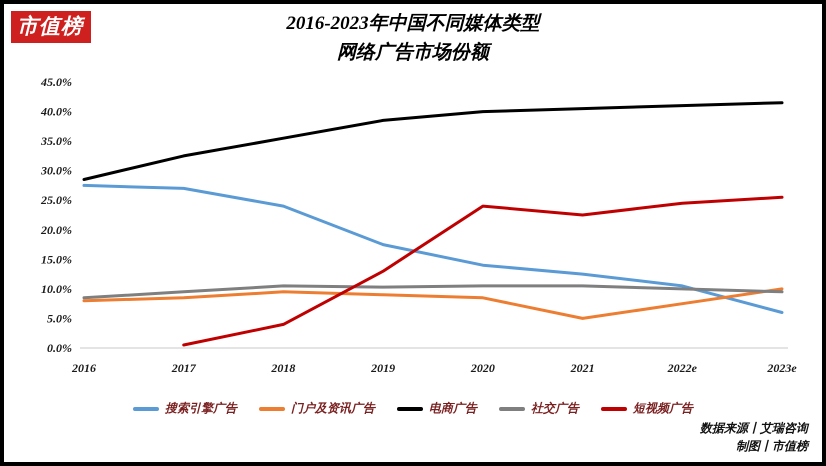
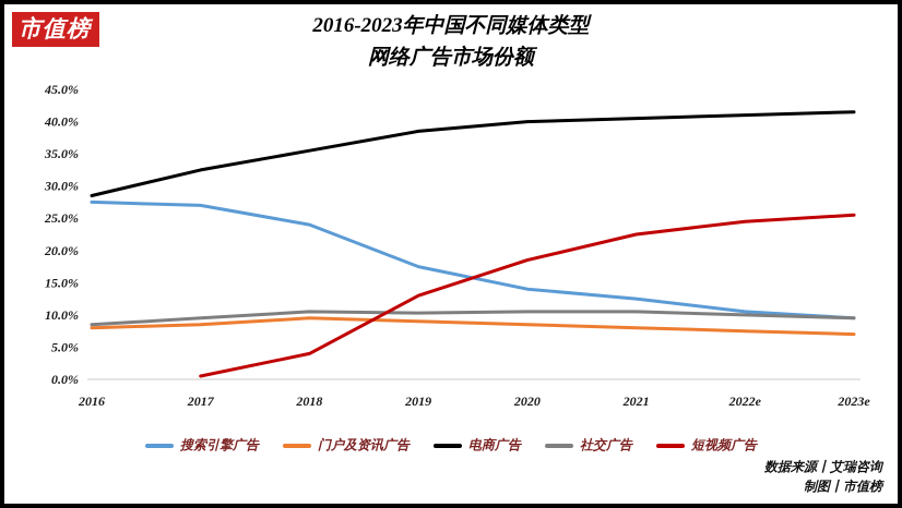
短视频广告/2020: 24% -> 18%
门户及资讯广告/2021: 5% -> 8%
搜索引擎广告/2023e: 6% -> 10%
门户及资讯广告/2023e: 10% -> 7%
